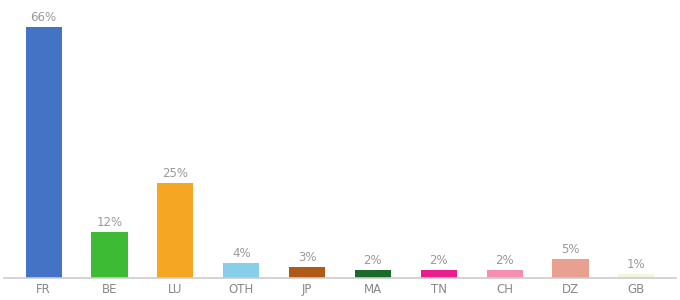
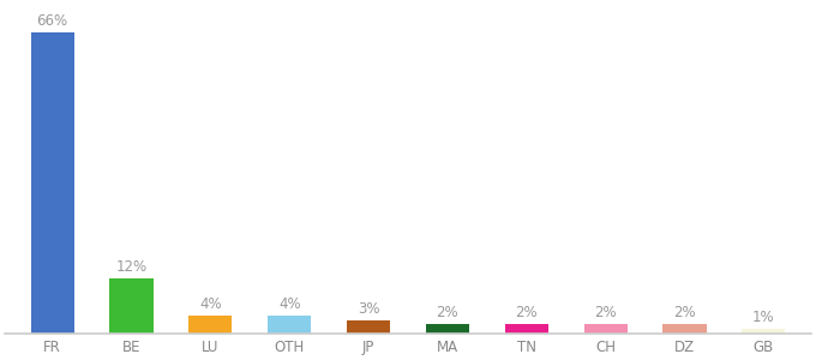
LU: 25% -> 4%
DZ: 5% -> 2%
